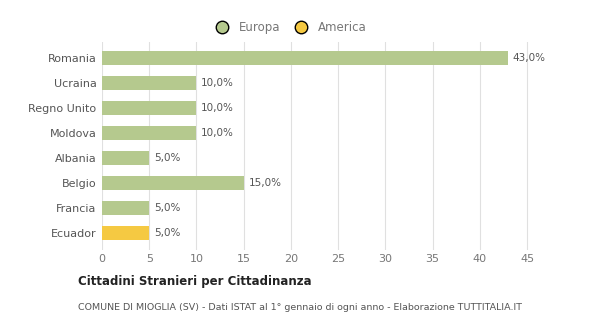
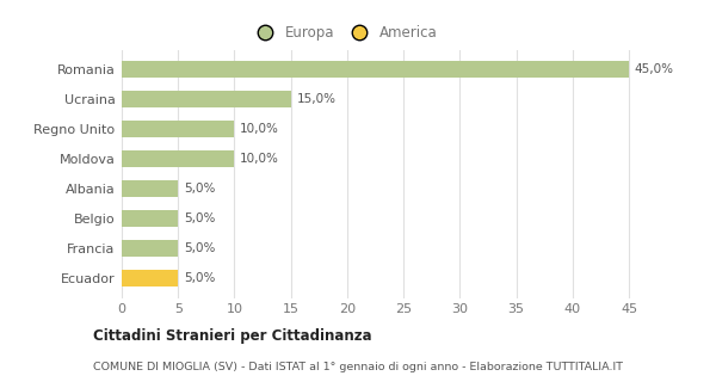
Romania: 43,0% -> 45,0%
Ucraina: 10,0% -> 15,0%
Belgio: 15,0% -> 5,0%
